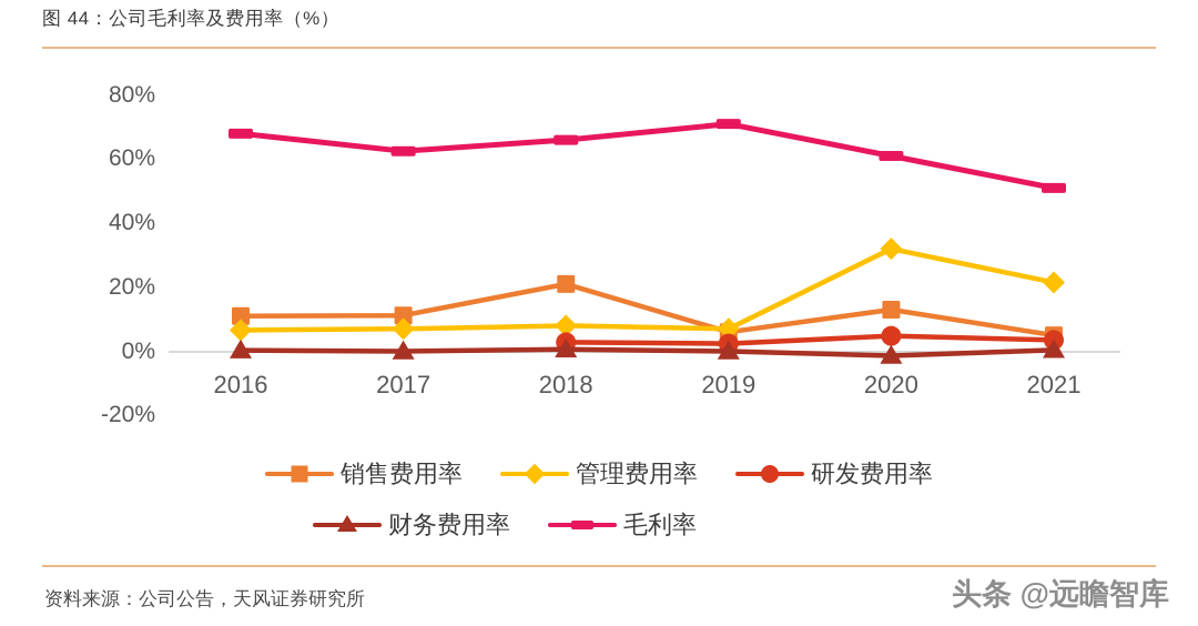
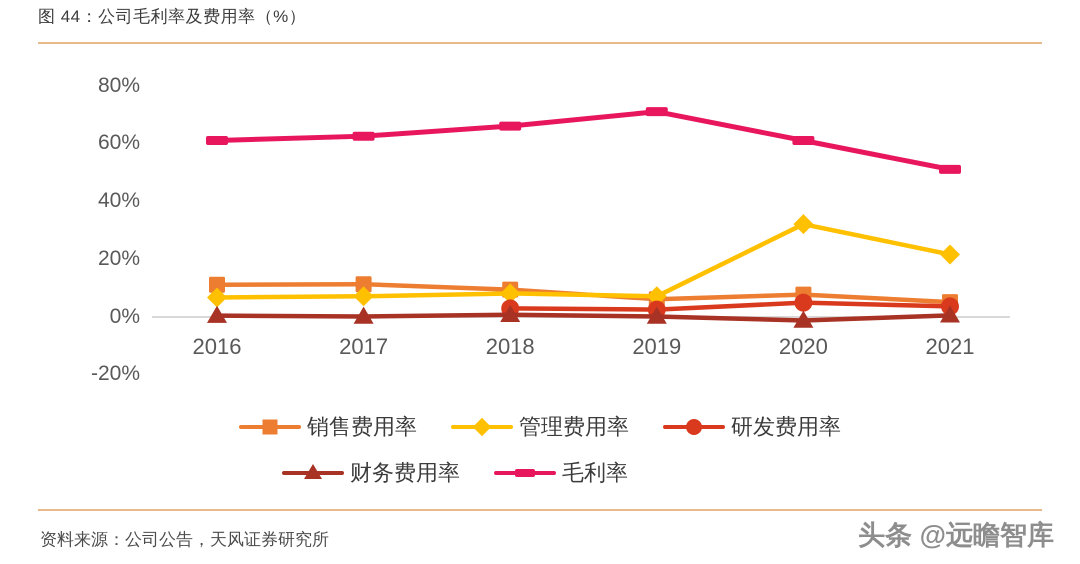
毛利率/2016: 68% -> 61%
销售费用率/2018: 21% -> 9%
销售费用率/2020: 13% -> 8%
